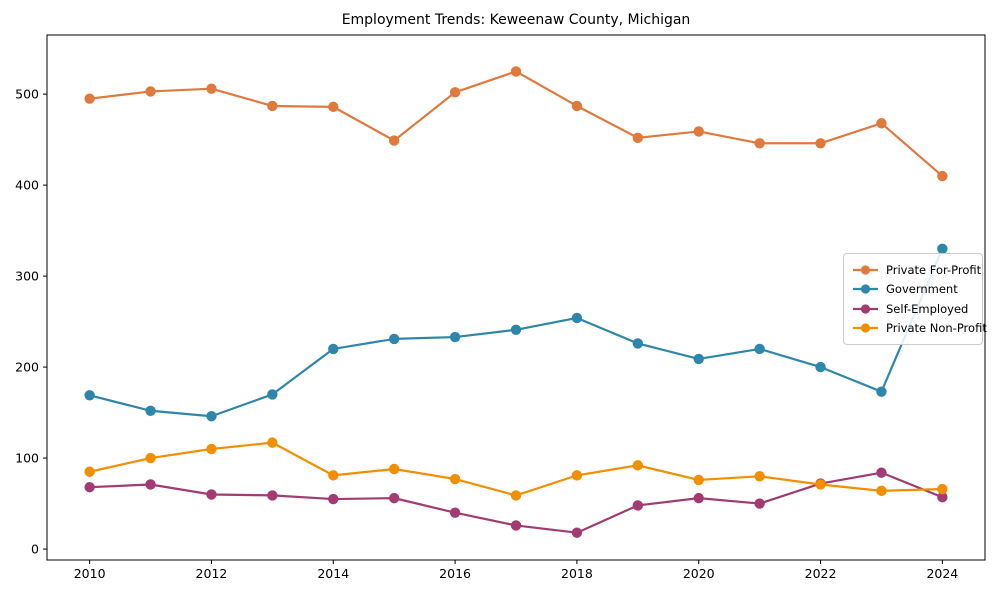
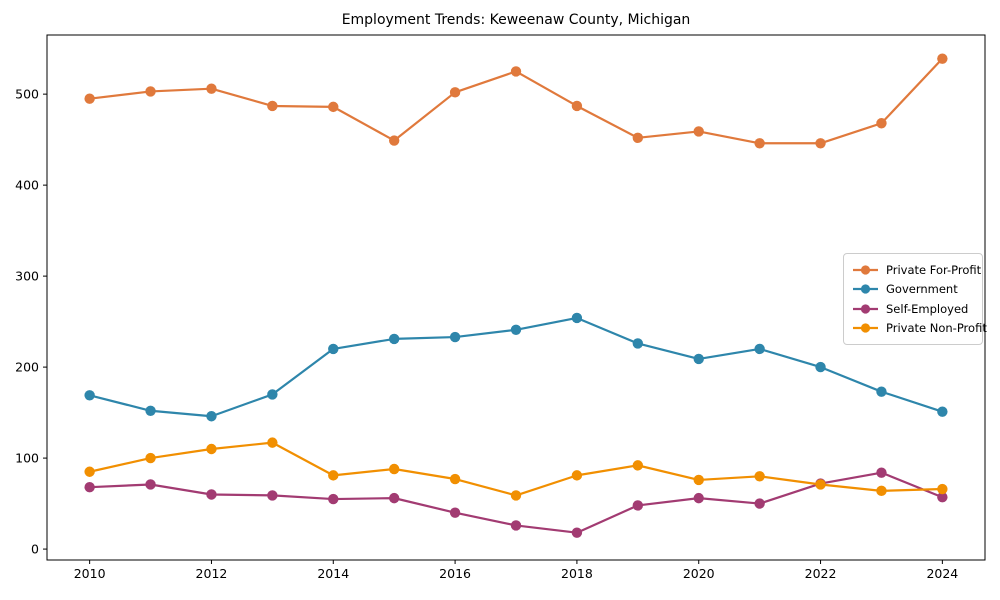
Private For-Profit/2024: 410 -> 540
Government/2024: 330 -> 150
